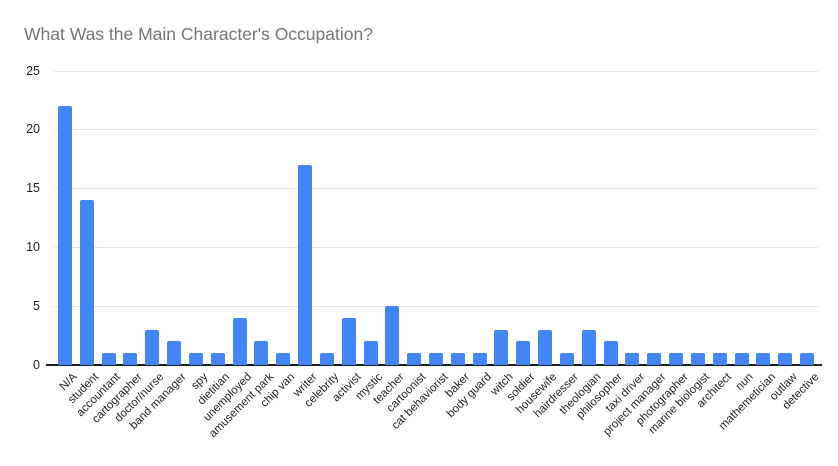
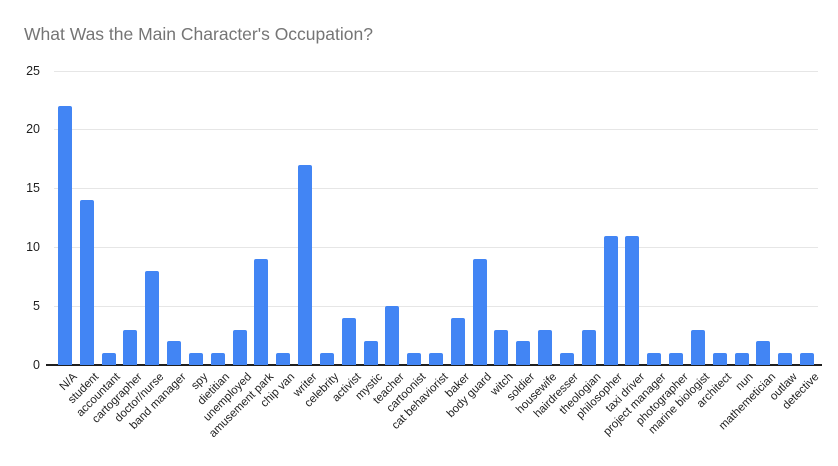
cartographer: 1 -> 3
doctor/nurse: 3 -> 8
unemployed: 4 -> 3
amusement park: 2 -> 9
baker: 1 -> 4
body guard: 1 -> 9
philosopher: 2 -> 11
taxi driver: 1 -> 11
marine biologist: 1 -> 3
mathemetician: 1 -> 2
